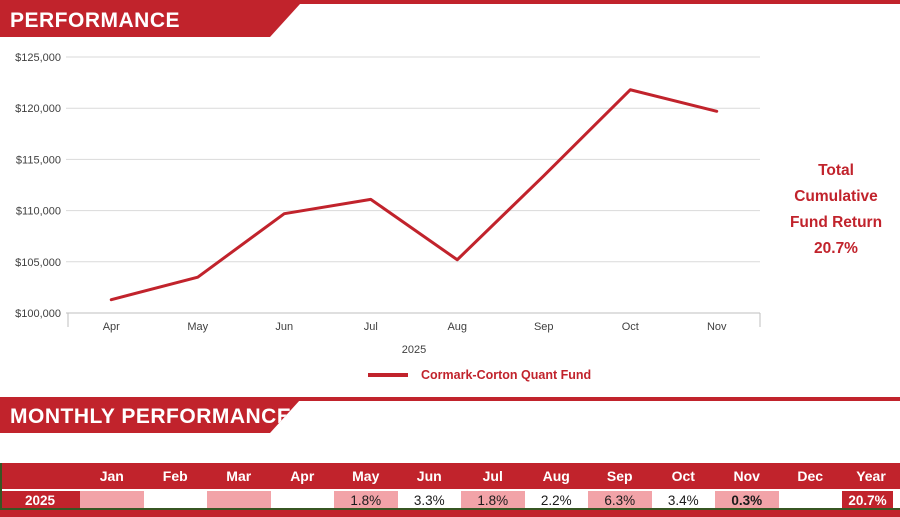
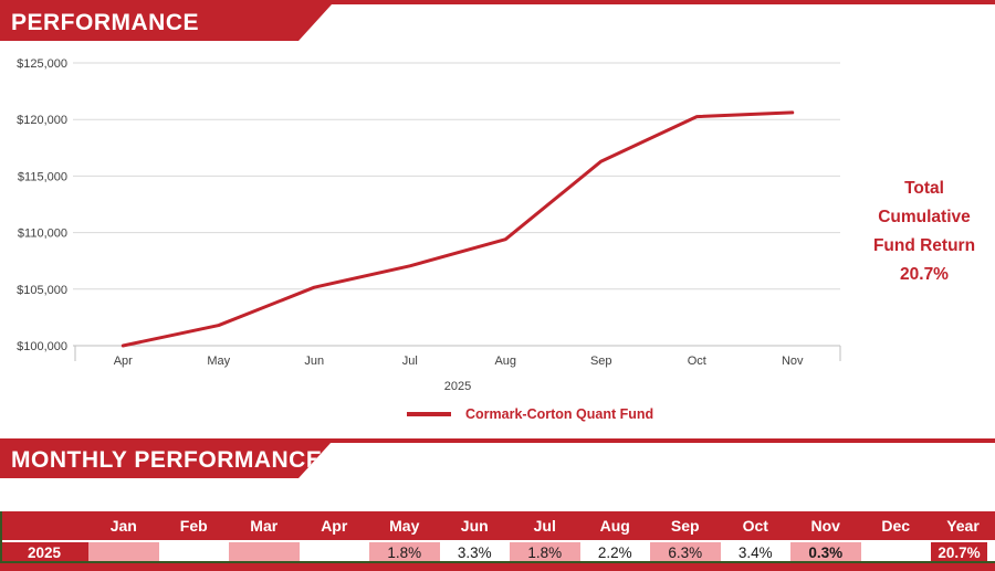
Apr: $101300 -> $100000
May: $103500 -> $101800
Jun: $109700 -> $105200
Jul: $111100 -> $107100
Aug: $105200 -> $109400
Sep: $113400 -> $116300
Oct: $121800 -> $120300
Nov: $119700 -> $120600
